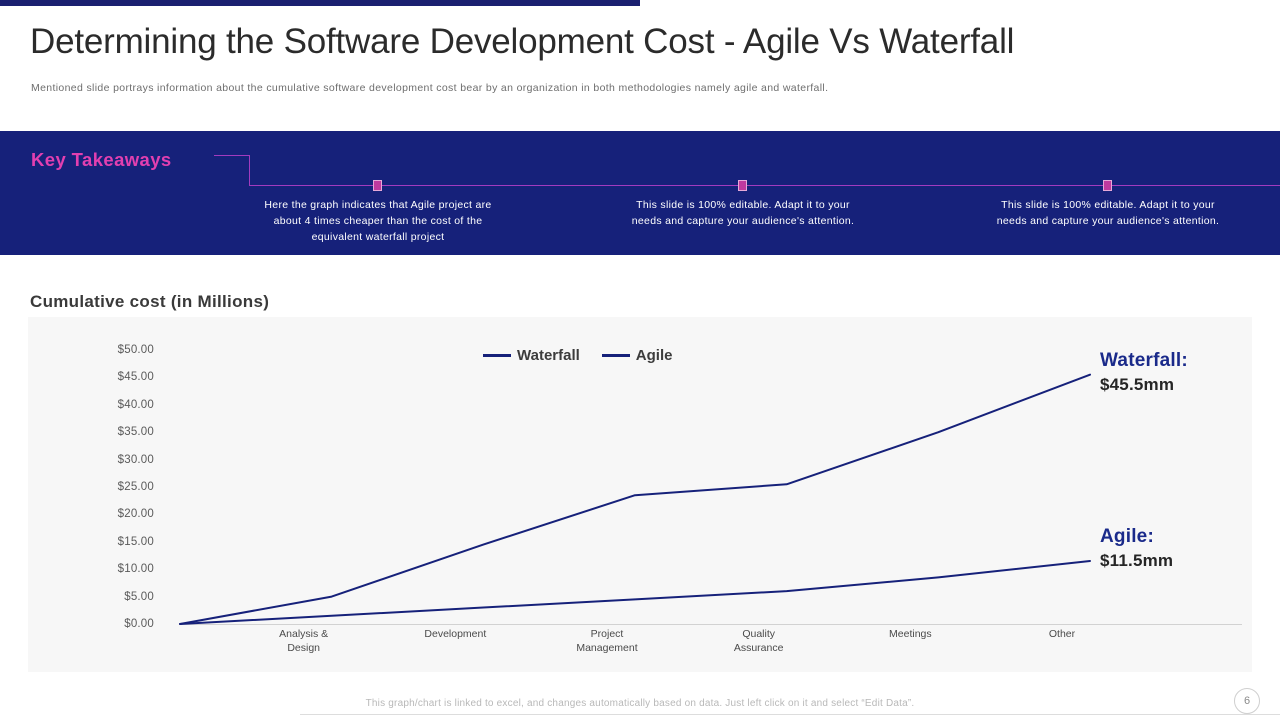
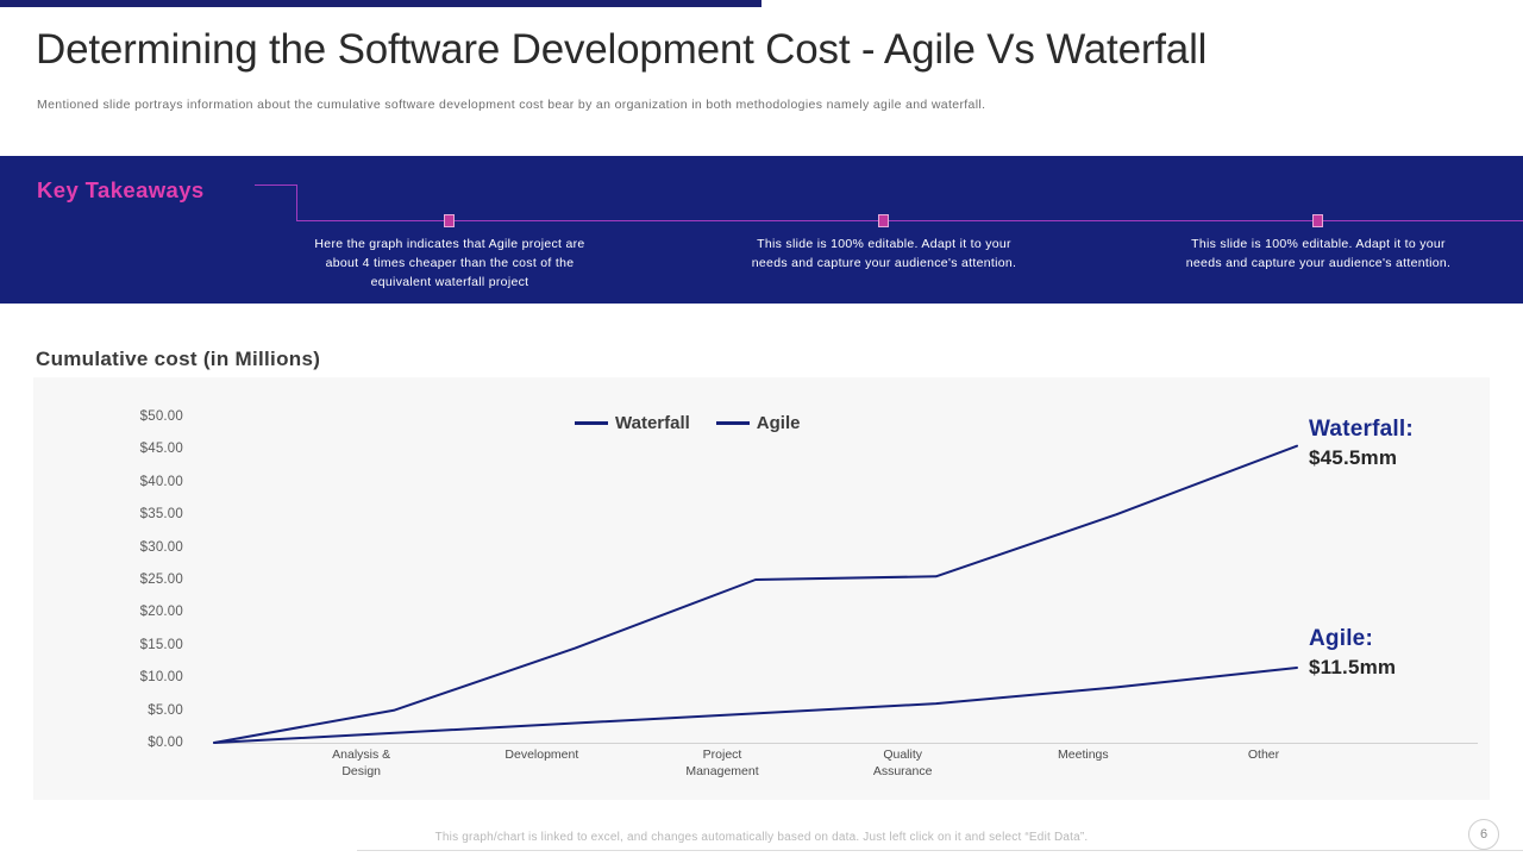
Waterfall/Project Management: $24 -> $25
